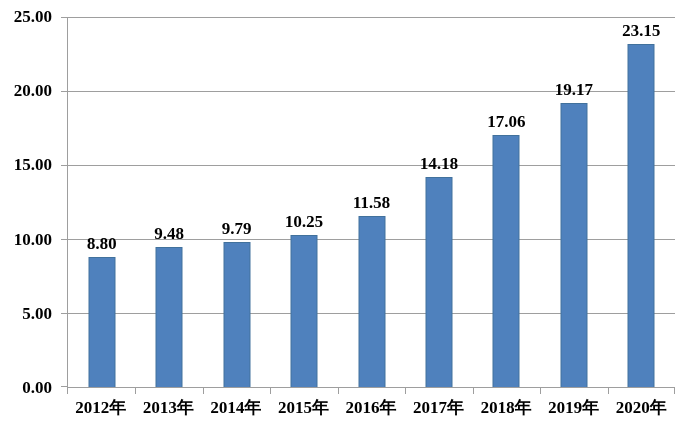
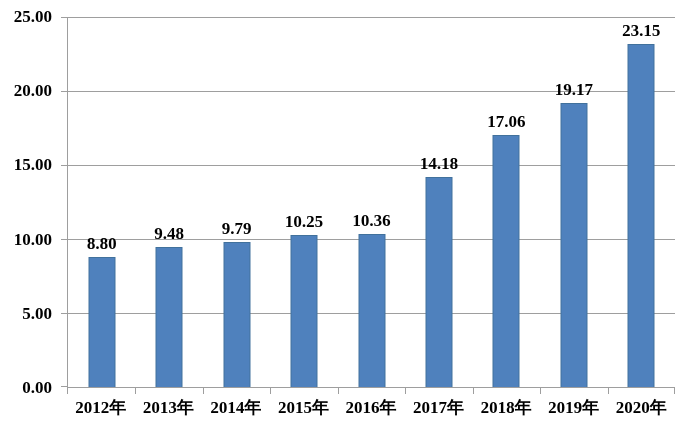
2016年: 11.58 -> 10.36
